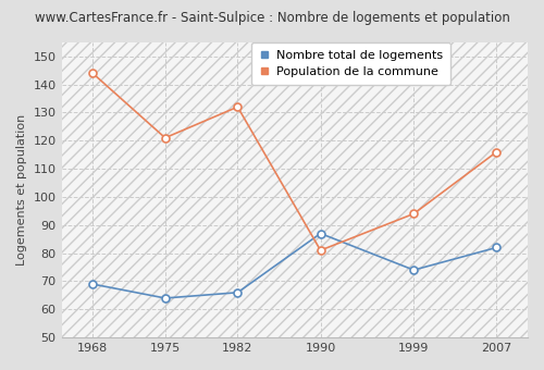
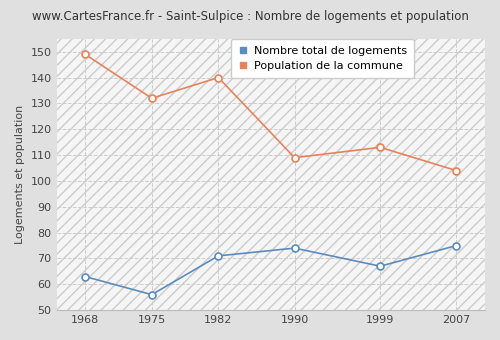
Nombre total de logements/1968: 69 -> 63
Population de la commune/1968: 144 -> 149
Nombre total de logements/1975: 64 -> 56
Population de la commune/1975: 121 -> 132
Nombre total de logements/1982: 66 -> 71
Population de la commune/1982: 132 -> 140
Nombre total de logements/1990: 87 -> 74
Population de la commune/1990: 81 -> 109
Nombre total de logements/1999: 74 -> 67
Population de la commune/1999: 94 -> 113
Nombre total de logements/2007: 82 -> 75
Population de la commune/2007: 116 -> 104
